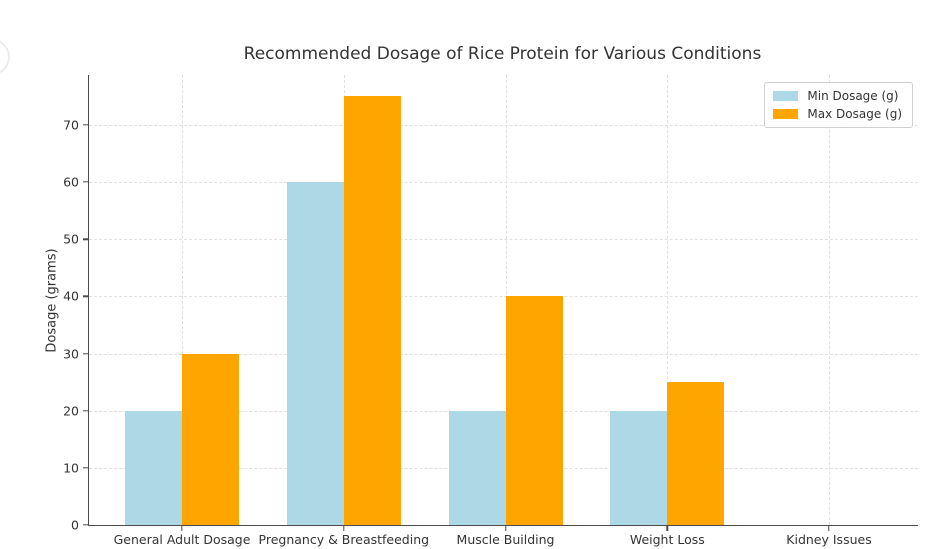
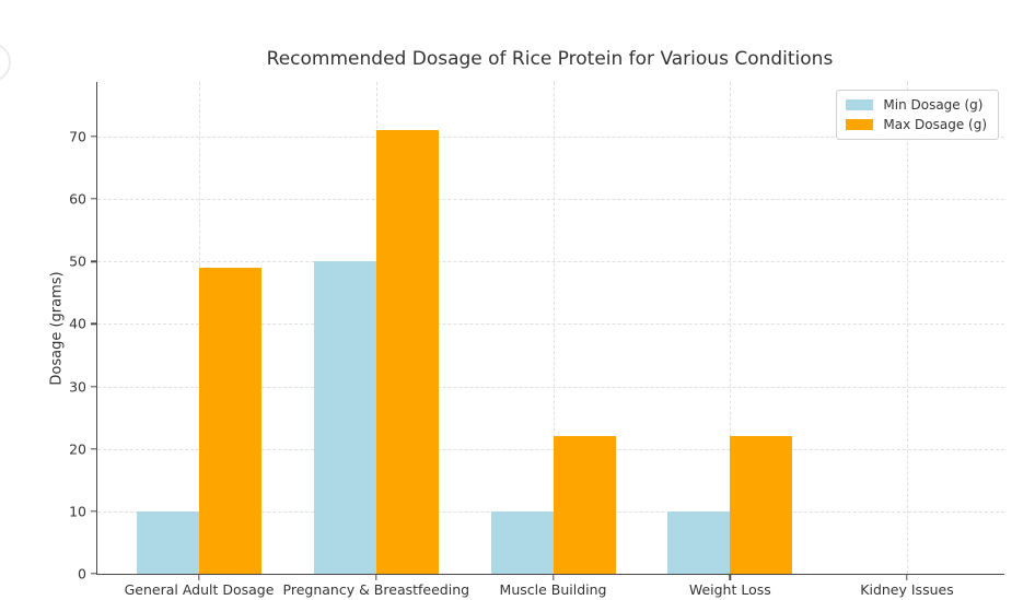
Min Dosage (g)/General Adult Dosage: 20 -> 10
Max Dosage (g)/General Adult Dosage: 30 -> 49
Min Dosage (g)/Pregnancy & Breastfeeding: 60 -> 50
Max Dosage (g)/Pregnancy & Breastfeeding: 75 -> 71
Min Dosage (g)/Muscle Building: 20 -> 10
Max Dosage (g)/Muscle Building: 40 -> 22
Min Dosage (g)/Weight Loss: 20 -> 10
Max Dosage (g)/Weight Loss: 25 -> 22
